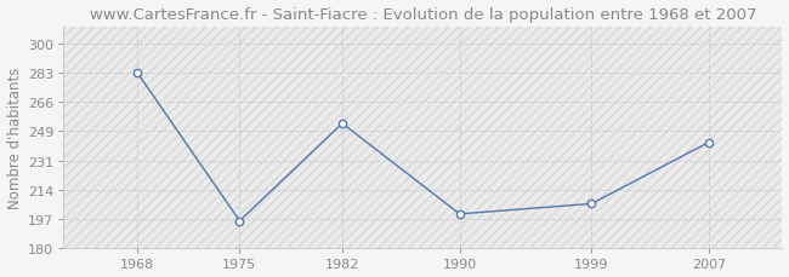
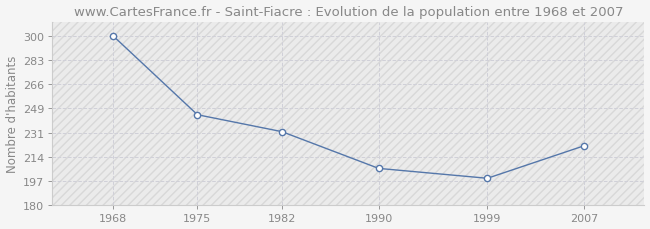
1968: 283 -> 300
1975: 196 -> 244
1982: 253 -> 232
1990: 200 -> 206
1999: 206 -> 199
2007: 242 -> 222
